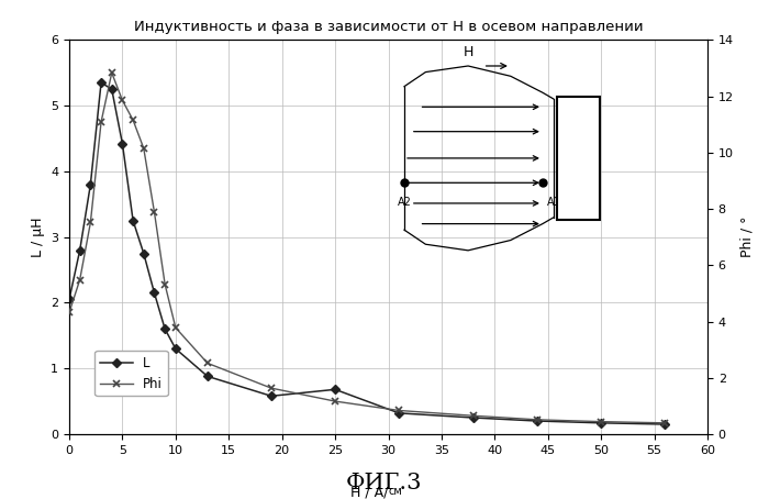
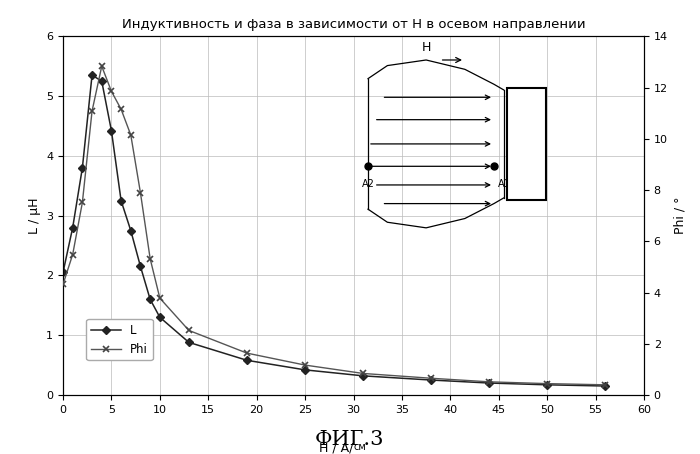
Индуктивность и фаза в зависимости от Н в осевом направлении/L/25: 0.68 -> 0.42
